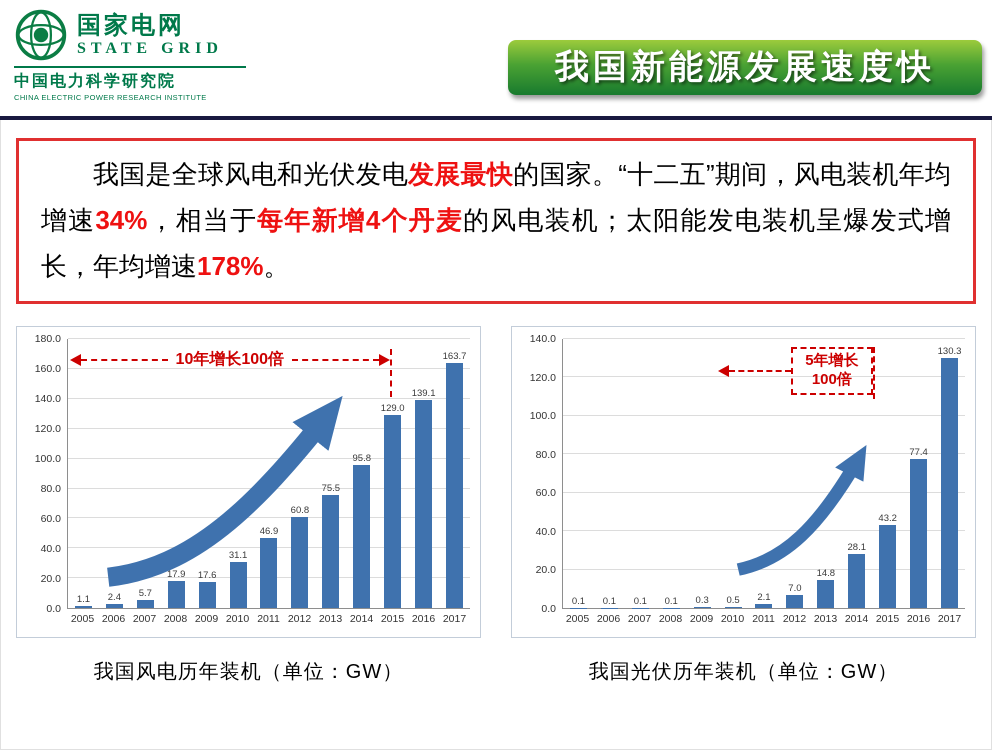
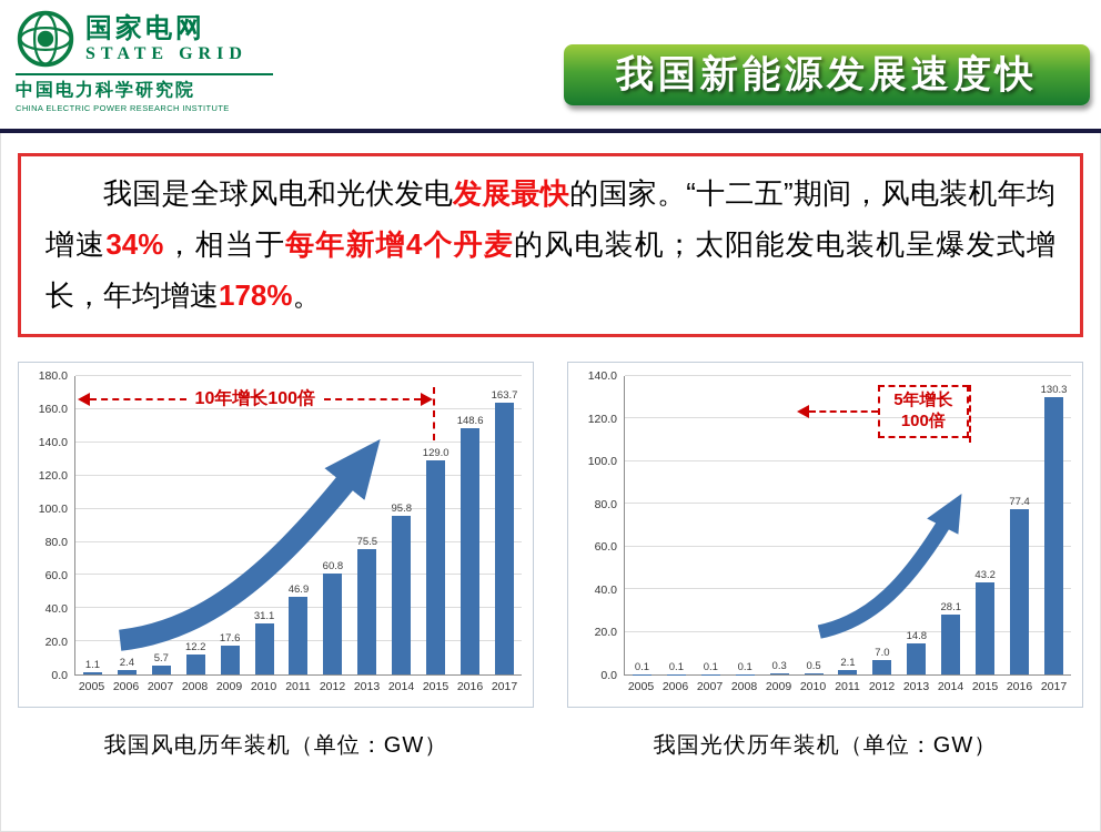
我国风电历年装机（单位：GW）/2008: 17.9 -> 12.2
我国风电历年装机（单位：GW）/2016: 139.1 -> 148.6
